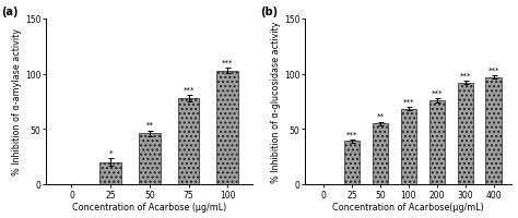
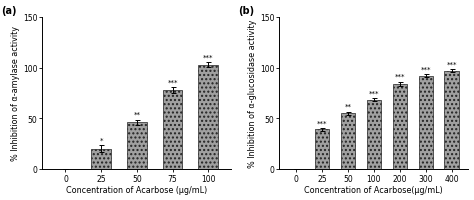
200: 76 -> 84
